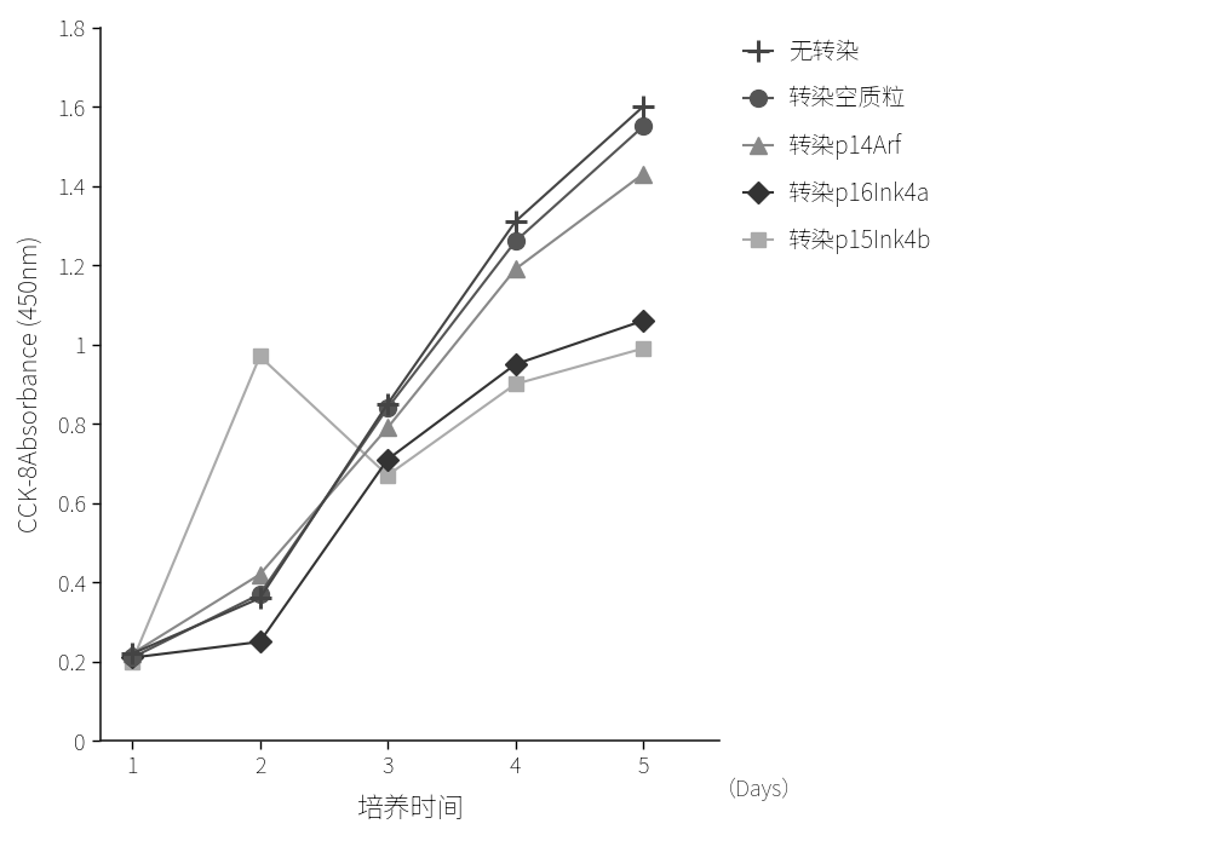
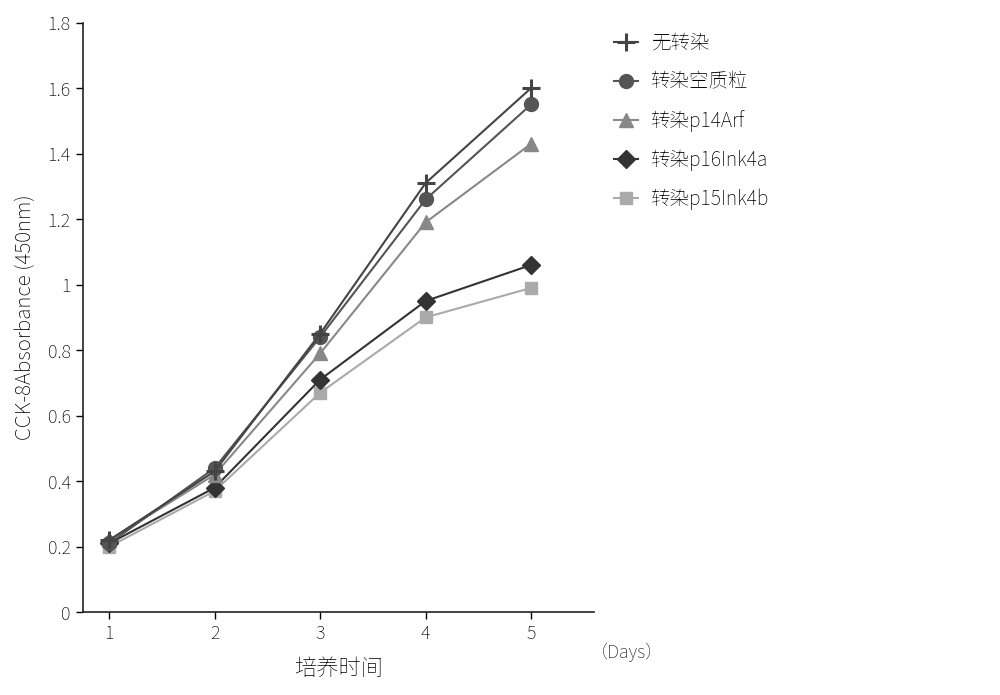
无转染/2: 0.36 -> 0.43
转染空质粒/2: 0.37 -> 0.44
转染p16Ink4a/2: 0.25 -> 0.38
转染p15Ink4b/2: 0.97 -> 0.37
